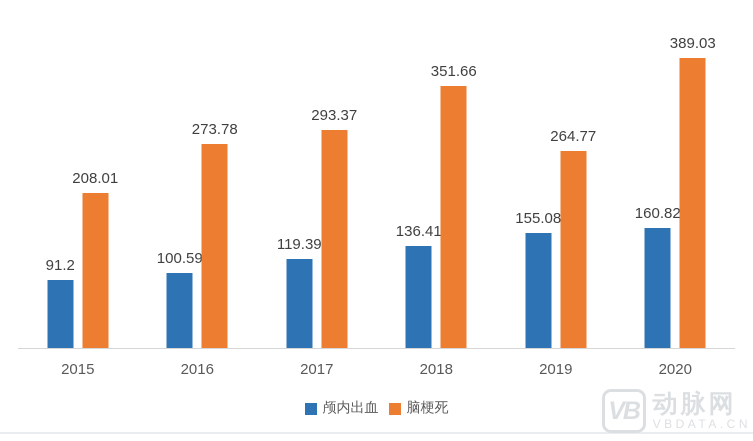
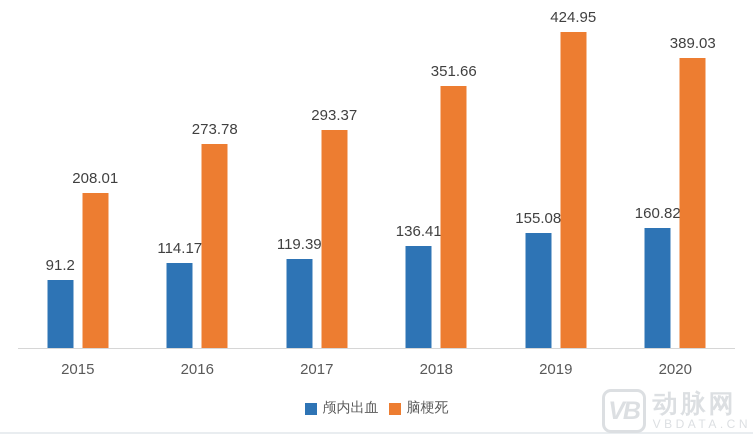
颅内出血/2016: 100.59 -> 114.17
脑梗死/2019: 264.77 -> 424.95
